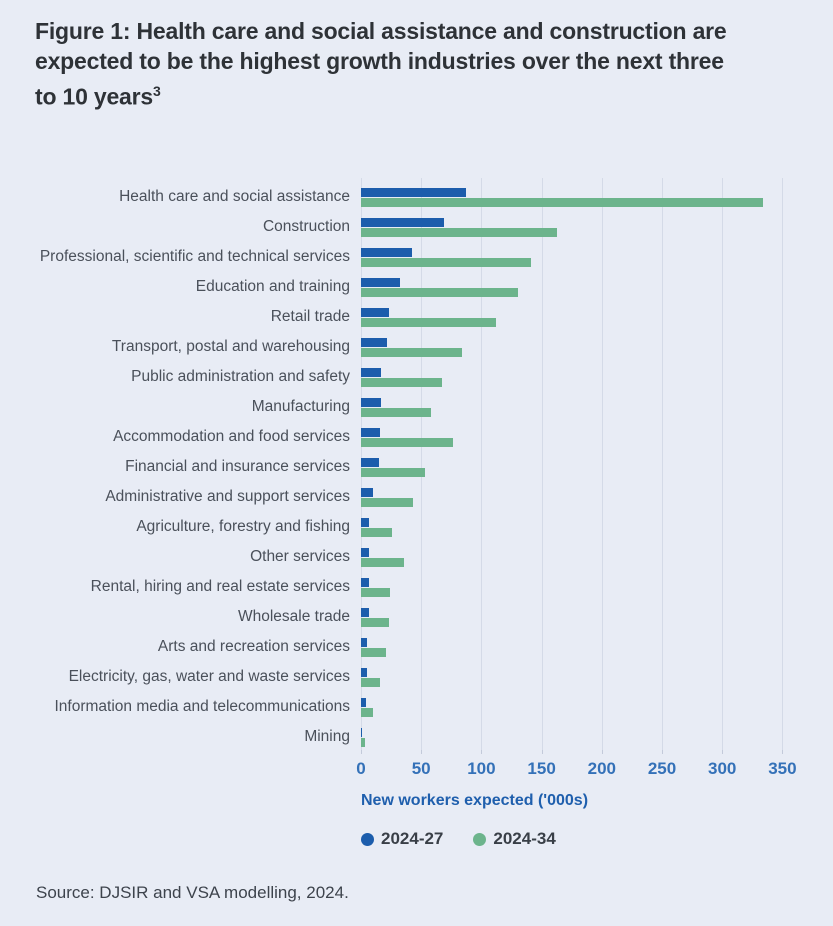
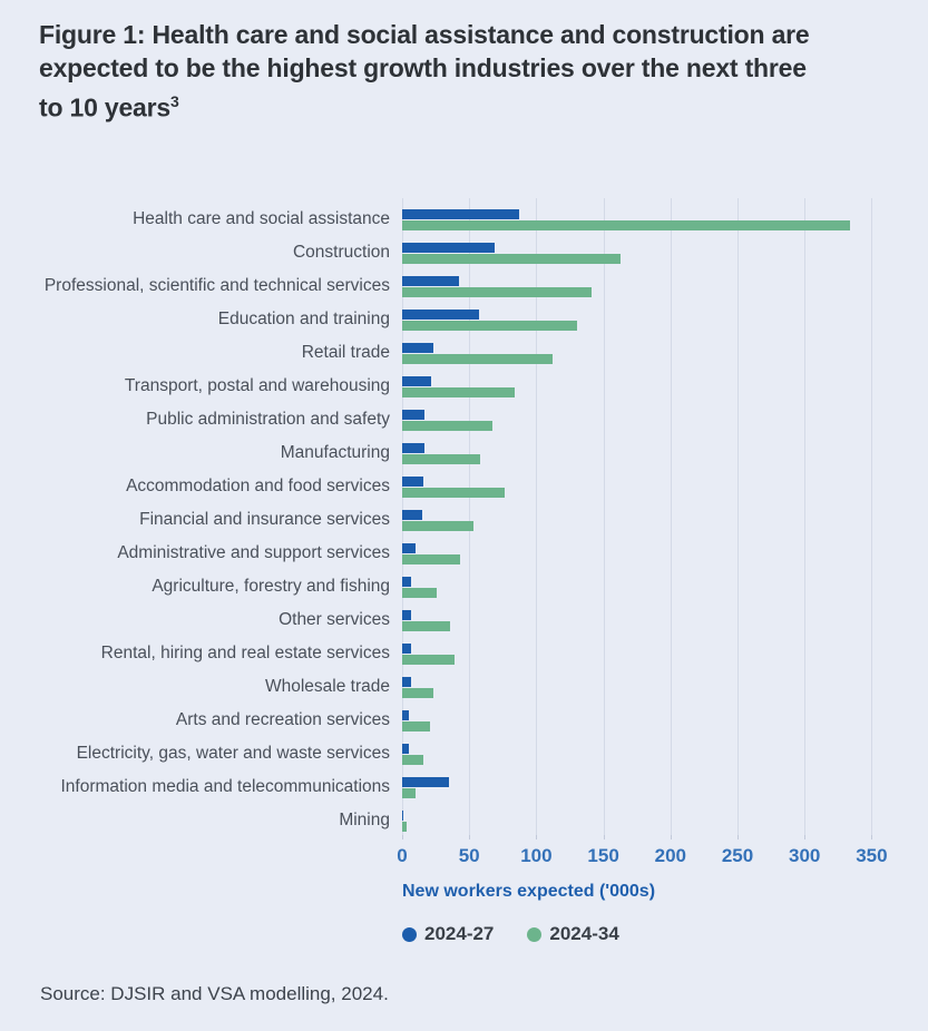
2024-27/Education and training: 32 -> 57
2024-34/Rental, hiring and real estate services: 24 -> 39
2024-27/Information media and telecommunications: 4 -> 35
